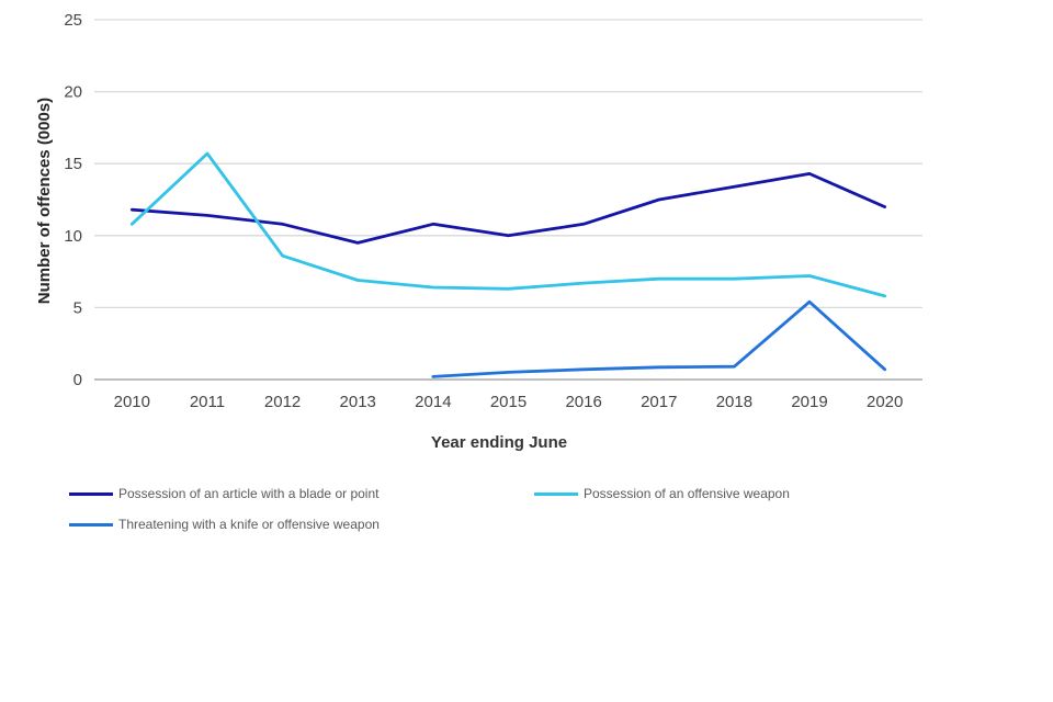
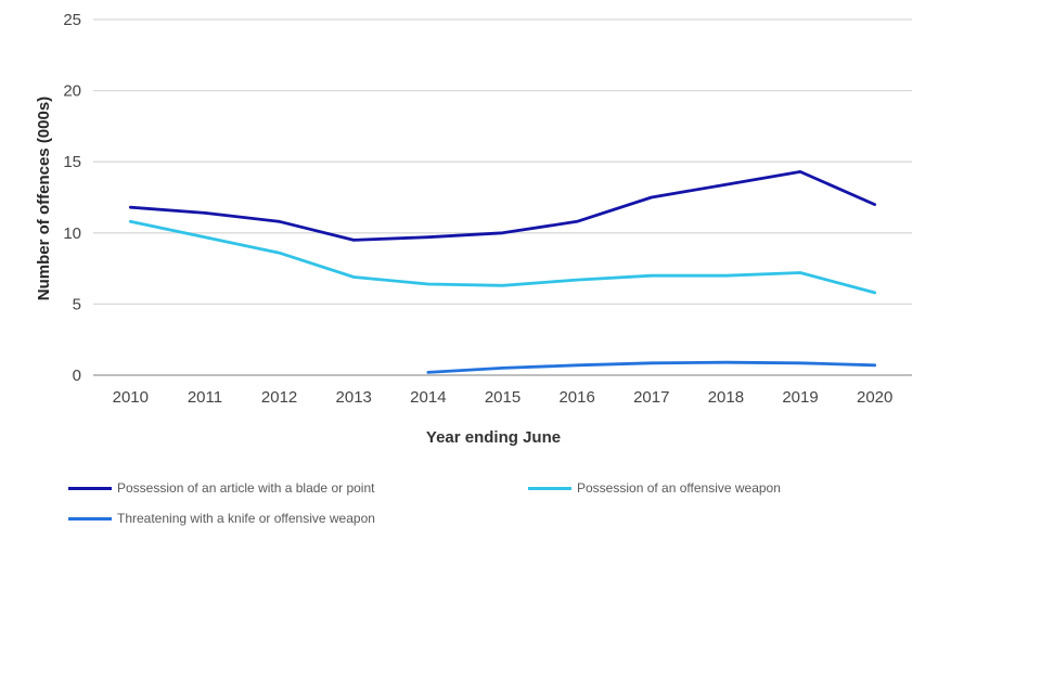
Possession of an offensive weapon/2011: 15.7 -> 9.7
Possession of an article with a blade or point/2014: 10.8 -> 9.7
Threatening with a knife or offensive weapon/2019: 5.4 -> 0.8
